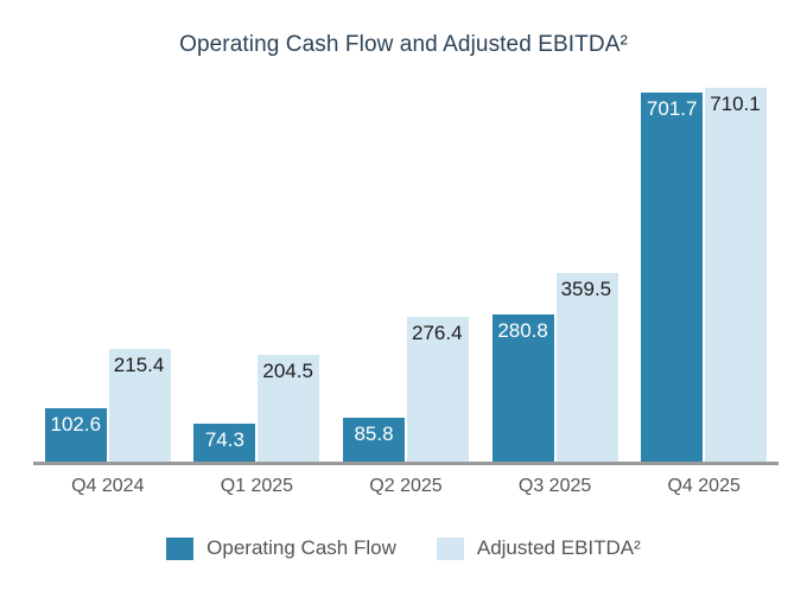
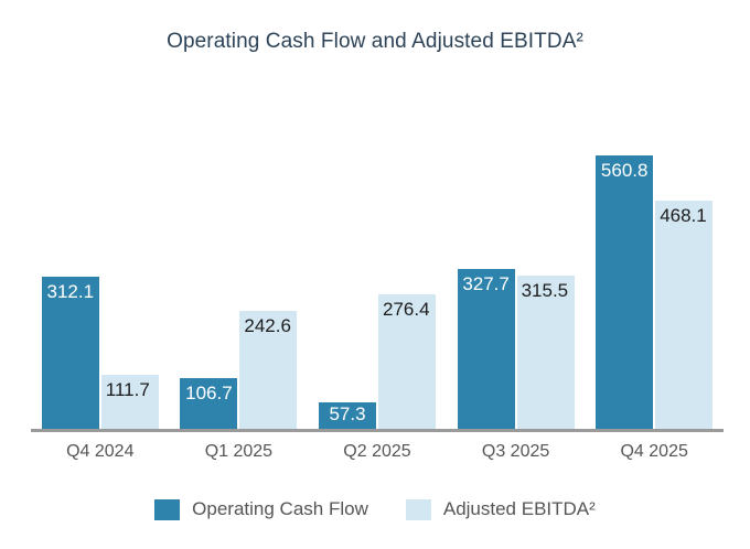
Operating Cash Flow/Q4 2024: 102.6 -> 312.1
Adjusted EBITDA²/Q4 2024: 215.4 -> 111.7
Operating Cash Flow/Q1 2025: 74.3 -> 106.7
Adjusted EBITDA²/Q1 2025: 204.5 -> 242.6
Operating Cash Flow/Q2 2025: 85.8 -> 57.3
Operating Cash Flow/Q3 2025: 280.8 -> 327.7
Adjusted EBITDA²/Q3 2025: 359.5 -> 315.5
Operating Cash Flow/Q4 2025: 701.7 -> 560.8
Adjusted EBITDA²/Q4 2025: 710.1 -> 468.1
